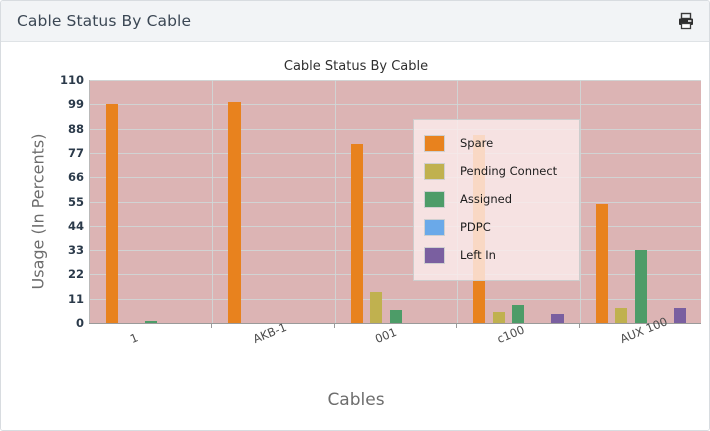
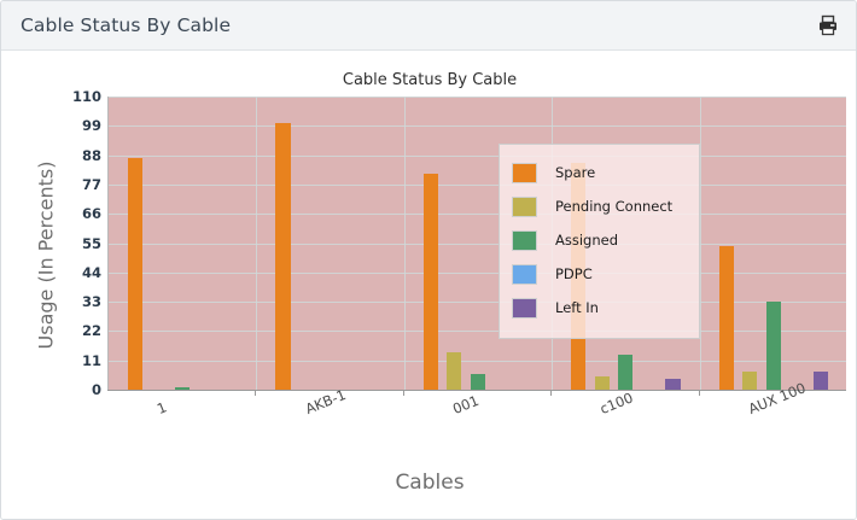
Spare/1: 99 -> 87
Assigned/c100: 8 -> 13
